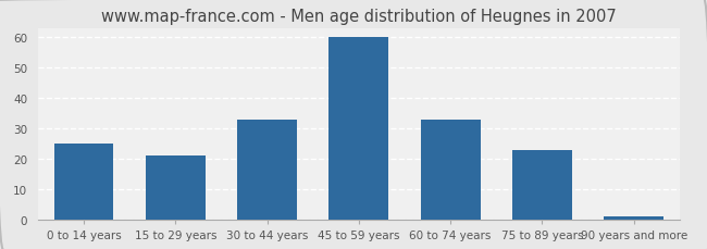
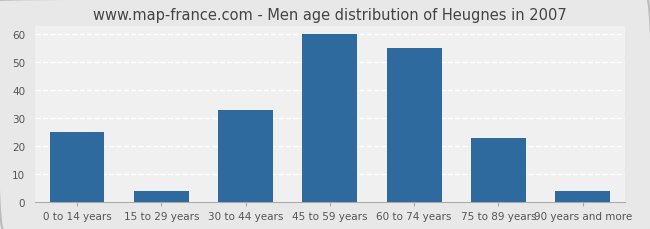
15 to 29 years: 21 -> 4
60 to 74 years: 33 -> 55
90 years and more: 1 -> 4
